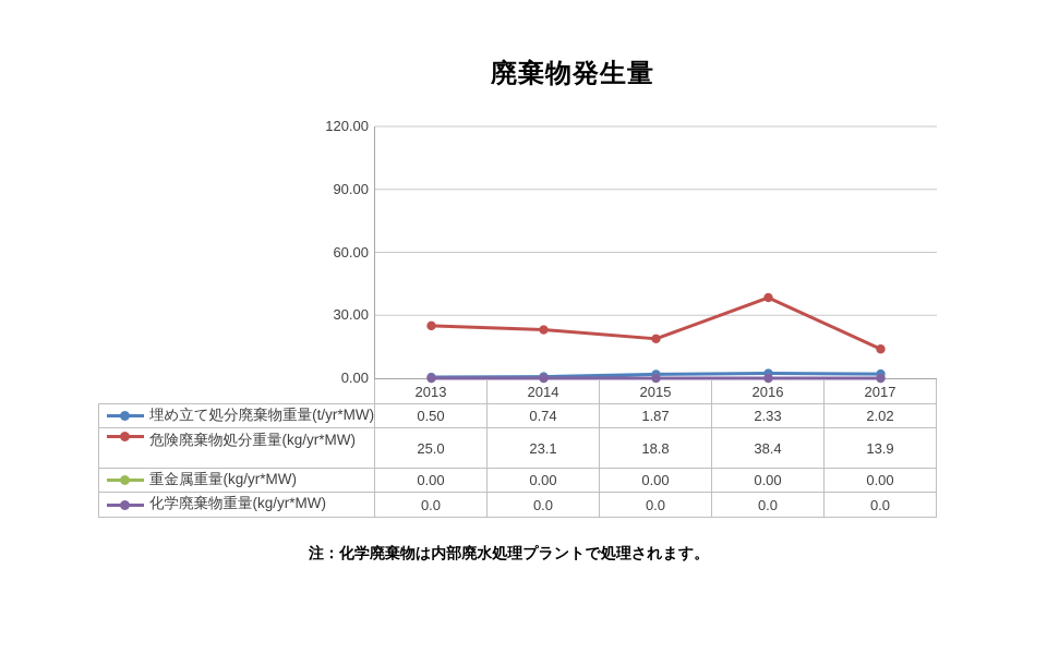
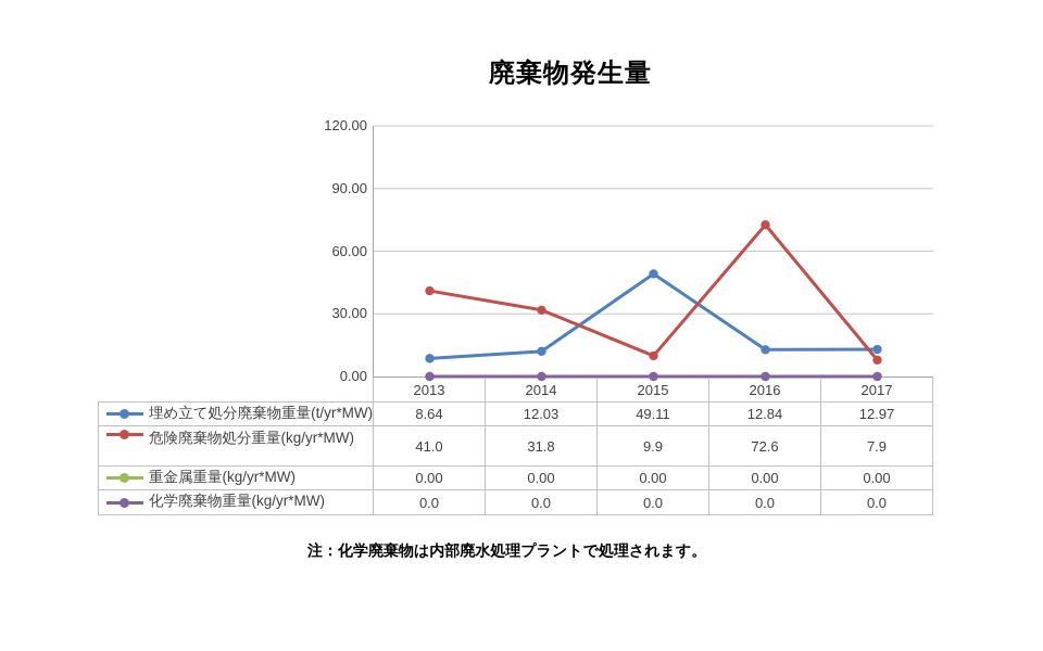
埋め立て処分廃棄物重量(t/yr*MW)/2013: 0.50 -> 8.64
危険廃棄物処分重量(kg/yr*MW)/2013: 25.0 -> 41.0
埋め立て処分廃棄物重量(t/yr*MW)/2014: 0.74 -> 12.03
危険廃棄物処分重量(kg/yr*MW)/2014: 23.1 -> 31.8
埋め立て処分廃棄物重量(t/yr*MW)/2015: 1.87 -> 49.11
危険廃棄物処分重量(kg/yr*MW)/2015: 18.8 -> 9.9
埋め立て処分廃棄物重量(t/yr*MW)/2016: 2.33 -> 12.84
危険廃棄物処分重量(kg/yr*MW)/2016: 38.4 -> 72.6
埋め立て処分廃棄物重量(t/yr*MW)/2017: 2.02 -> 12.97
危険廃棄物処分重量(kg/yr*MW)/2017: 13.9 -> 7.9
